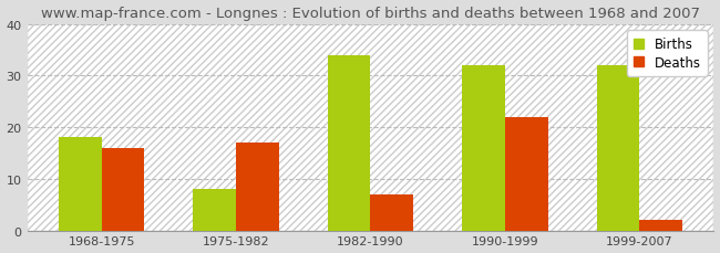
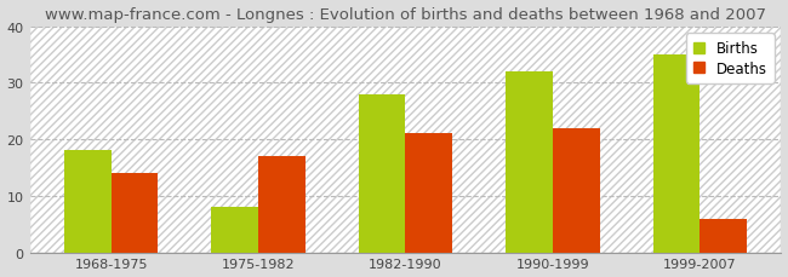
Deaths/1968-1975: 16 -> 14
Births/1982-1990: 34 -> 28
Deaths/1982-1990: 7 -> 21
Births/1999-2007: 32 -> 35
Deaths/1999-2007: 2 -> 6
